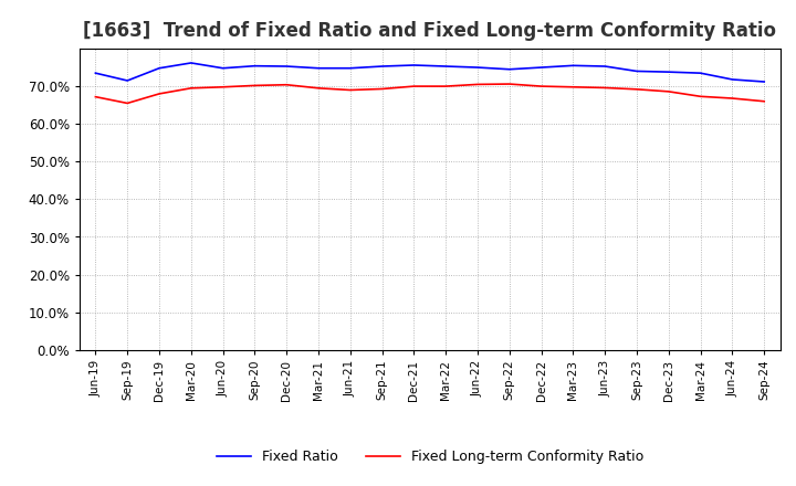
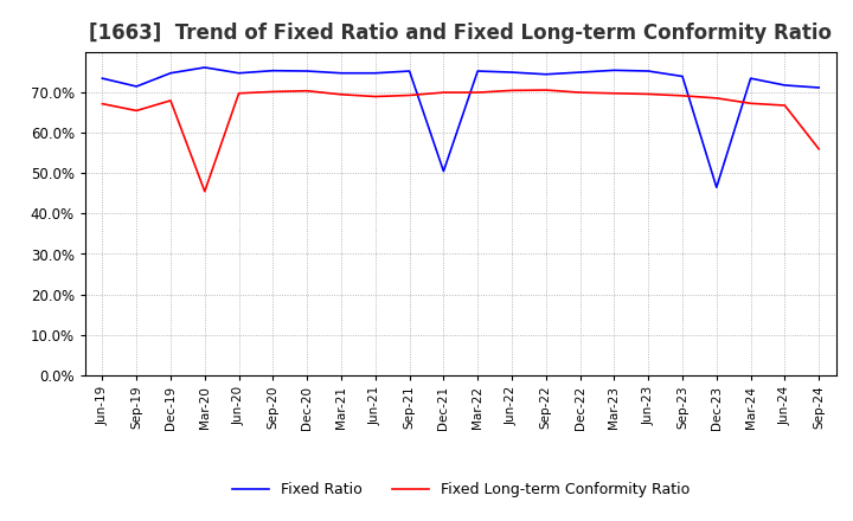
Fixed Long-term Conformity Ratio/Mar-20: 69.5% -> 45.5%
Fixed Ratio/Dec-21: 75.6% -> 50.5%
Fixed Ratio/Dec-23: 73.8% -> 46.5%
Fixed Long-term Conformity Ratio/Sep-24: 66.0% -> 56.0%
